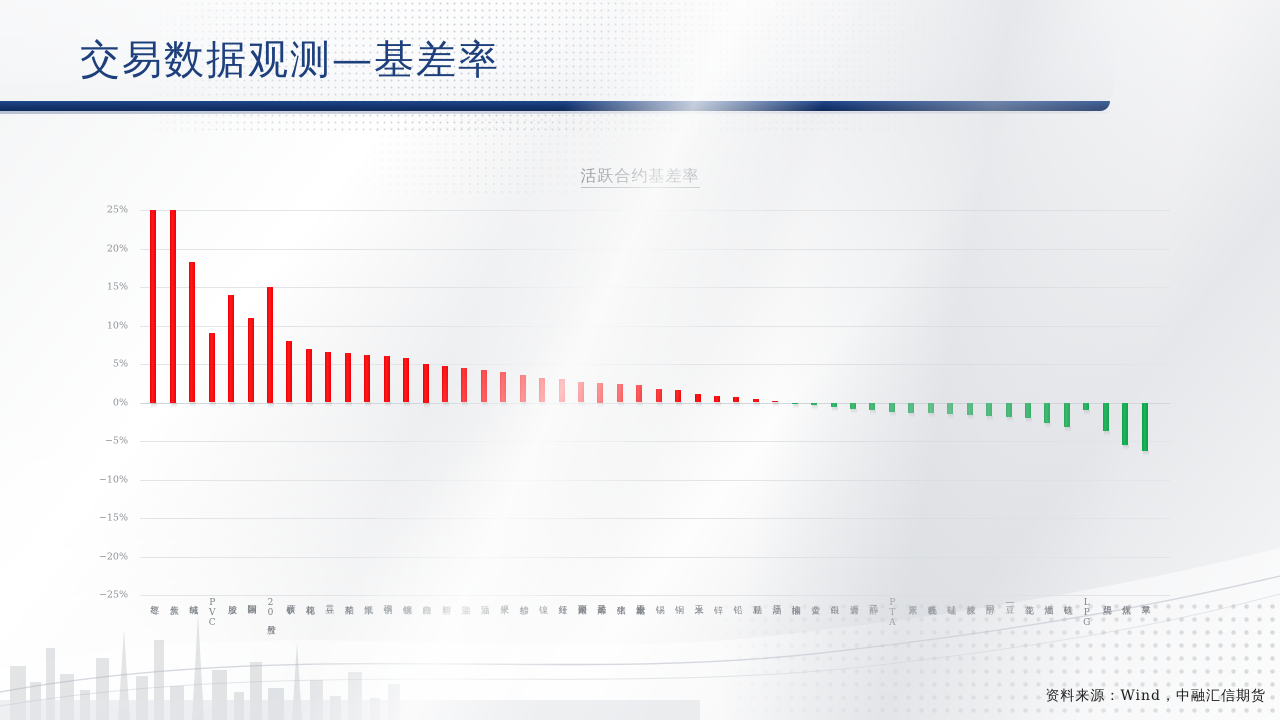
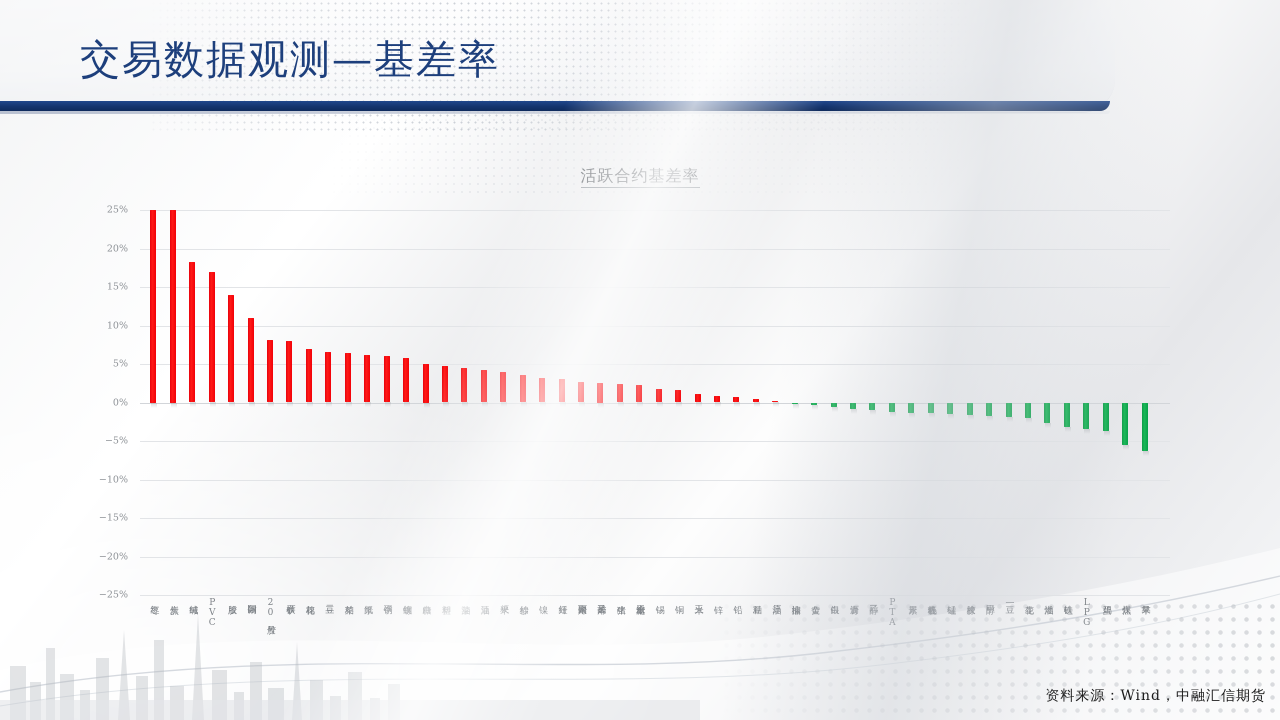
PVC: 9% -> 17%
20号胶: 15% -> 8%
LPG: -1% -> -4%
